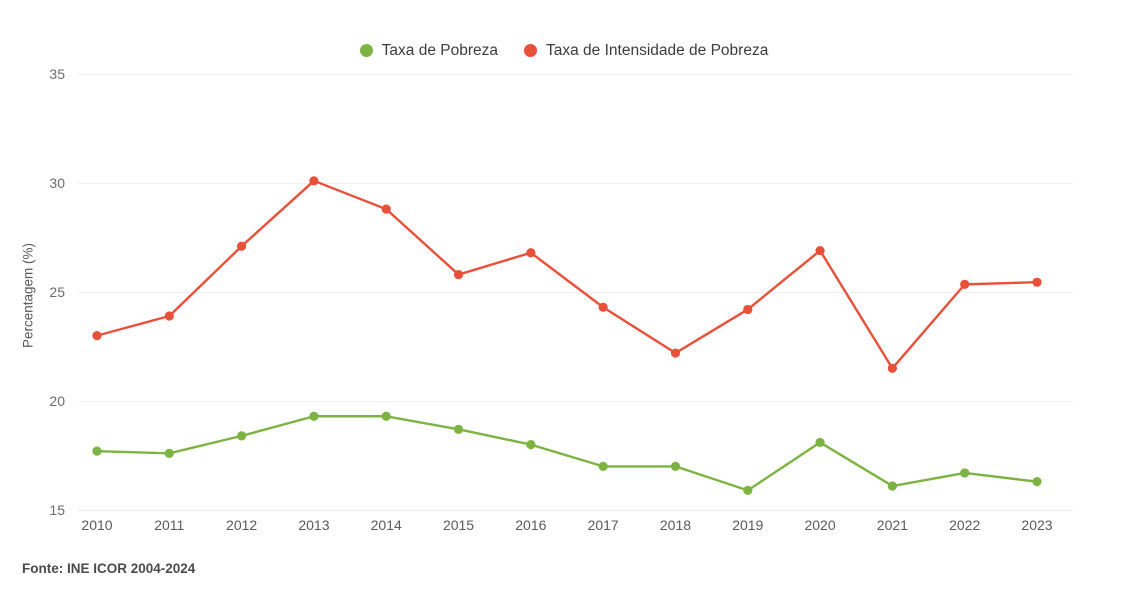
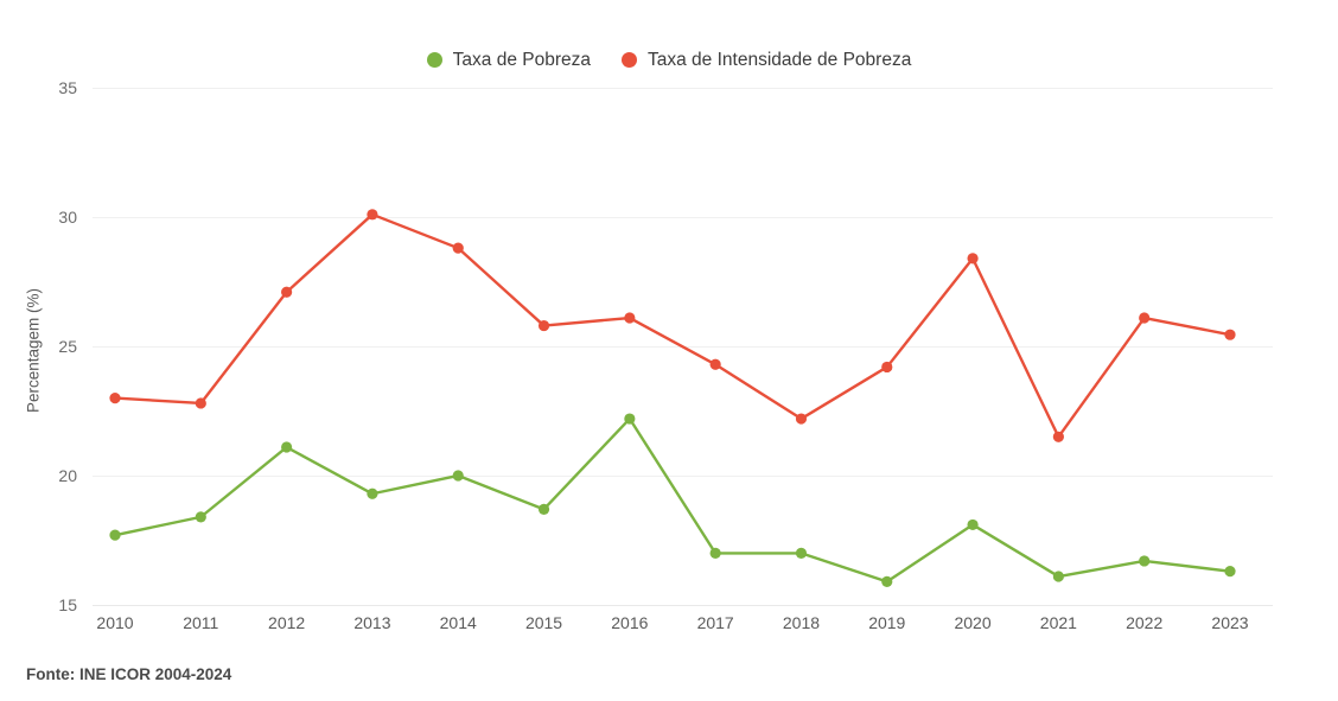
Taxa de Pobreza/2011: 17.6 -> 18.4
Taxa de Intensidade de Pobreza/2011: 23.9 -> 22.8
Taxa de Pobreza/2012: 18.4 -> 21.1
Taxa de Pobreza/2014: 19.3 -> 20.0
Taxa de Pobreza/2016: 18.0 -> 22.2
Taxa de Intensidade de Pobreza/2016: 26.8 -> 26.1
Taxa de Intensidade de Pobreza/2020: 26.9 -> 28.4
Taxa de Intensidade de Pobreza/2022: 25.4 -> 26.1
